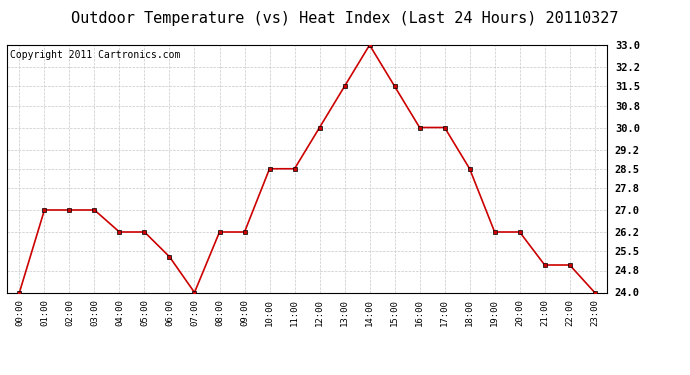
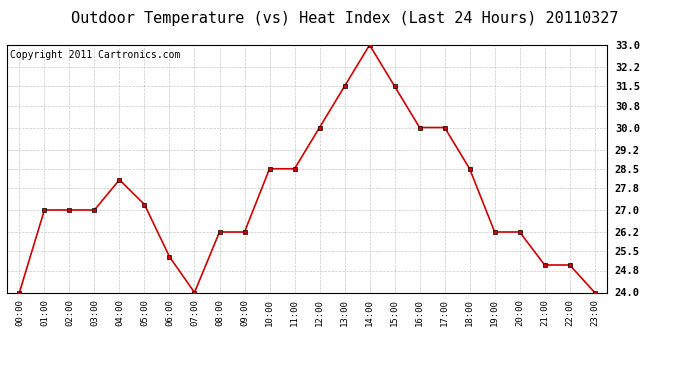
04:00: 26.2 -> 28.1
05:00: 26.2 -> 27.2
